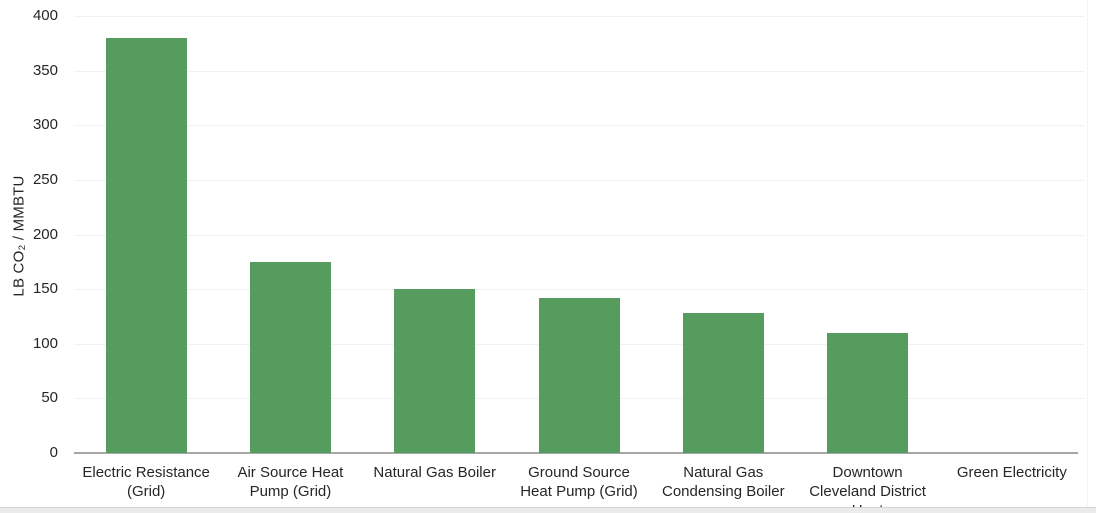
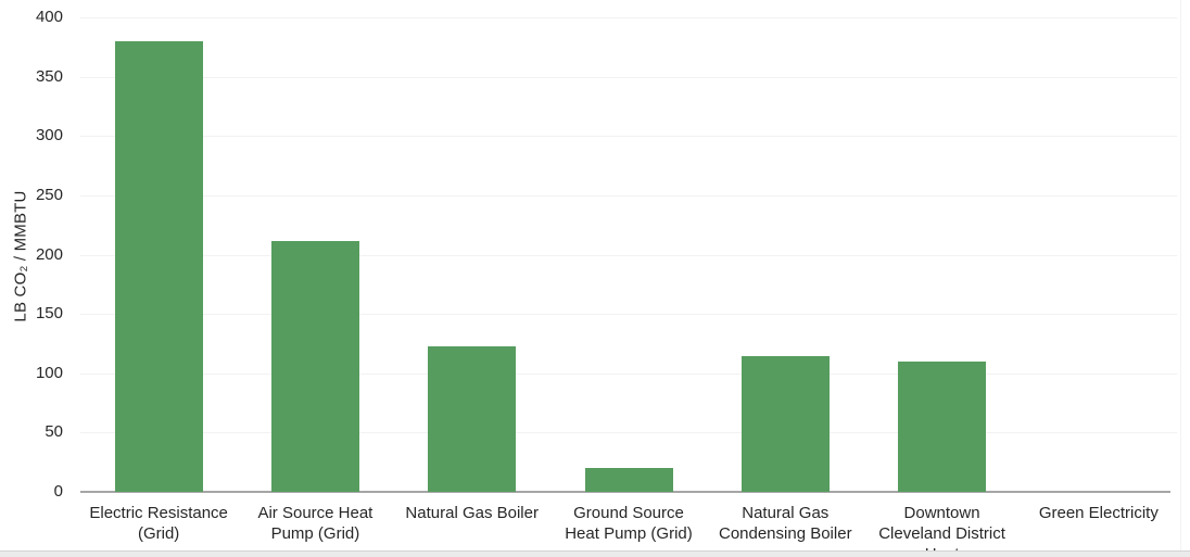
Air Source Heat Pump (Grid): 175 -> 211
Natural Gas Boiler: 150 -> 123
Ground Source Heat Pump (Grid): 142 -> 20
Natural Gas Condensing Boiler: 128 -> 114
